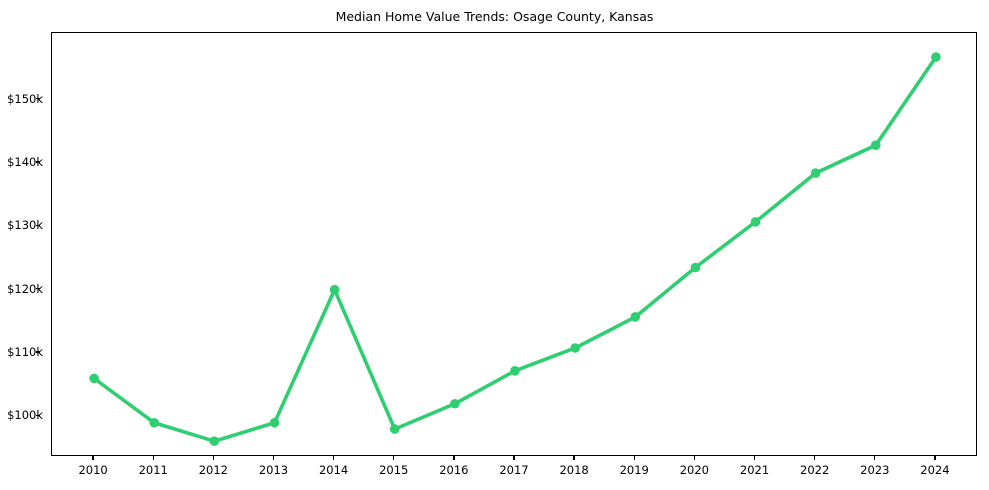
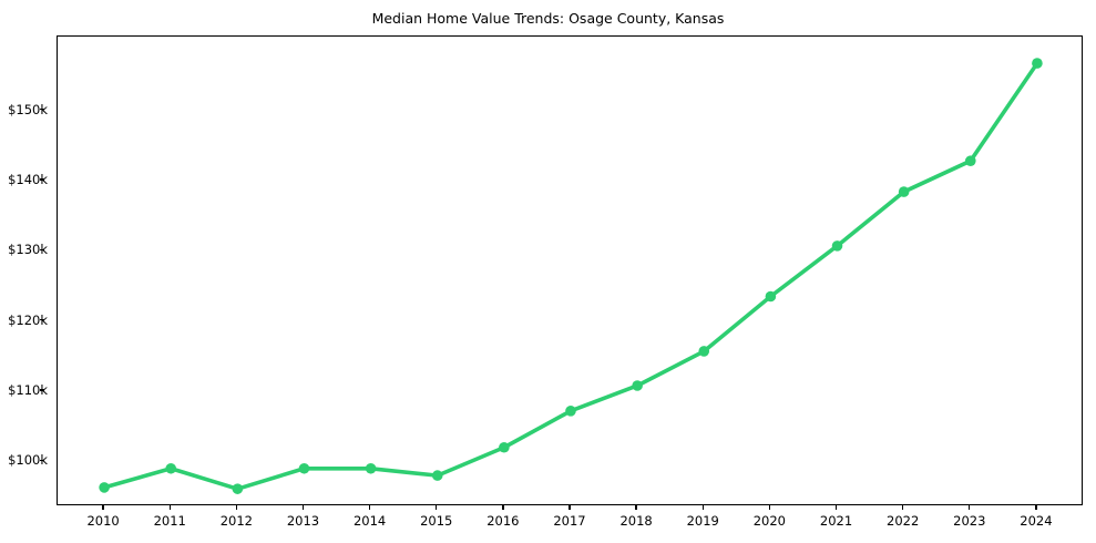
2010: $106k -> $96k
2014: $120k -> $99k
